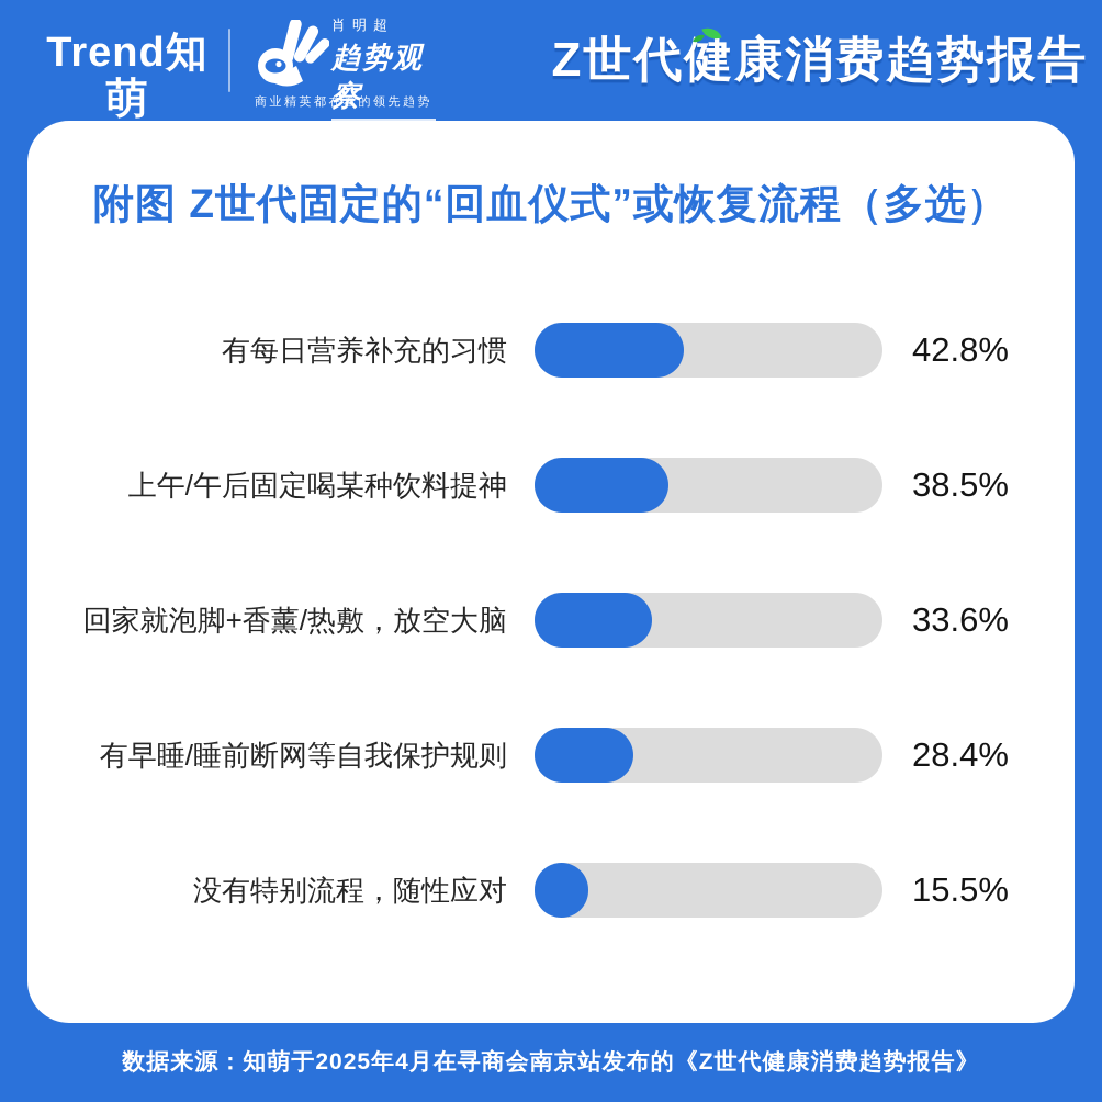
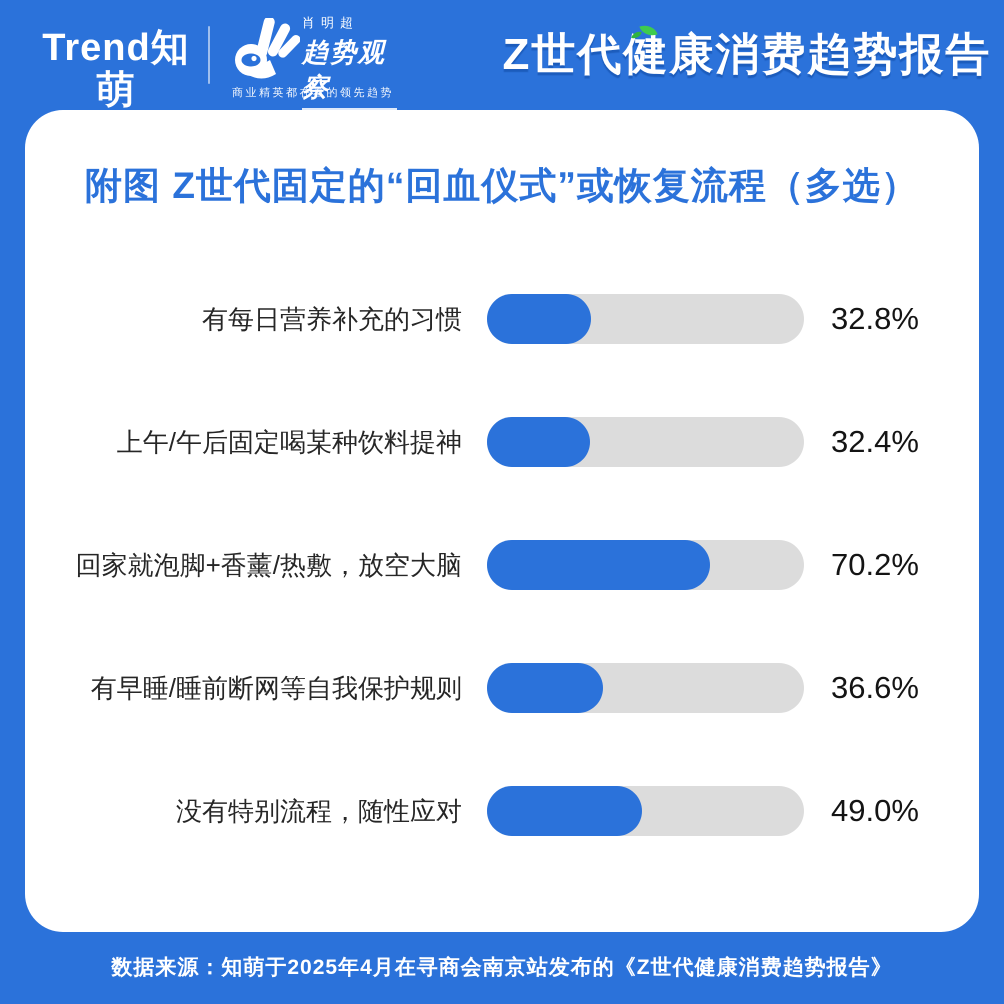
有每日营养补充的习惯: 42.8% -> 32.8%
上午/午后固定喝某种饮料提神: 38.5% -> 32.4%
回家就泡脚+香薰/热敷，放空大脑: 33.6% -> 70.2%
有早睡/睡前断网等自我保护规则: 28.4% -> 36.6%
没有特别流程，随性应对: 15.5% -> 49.0%
